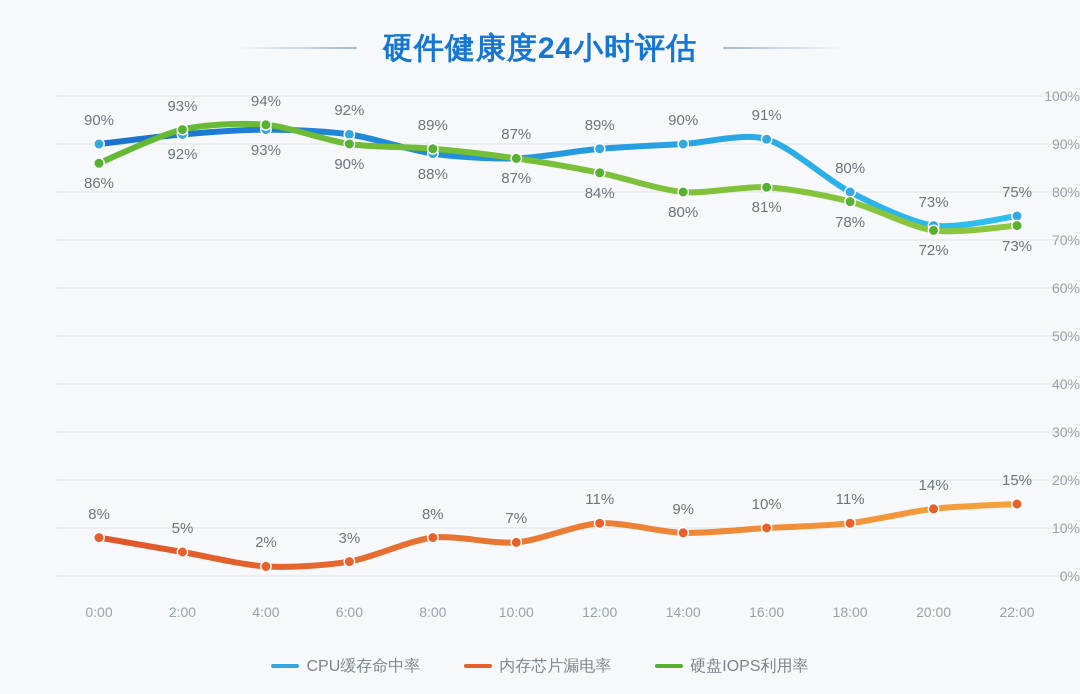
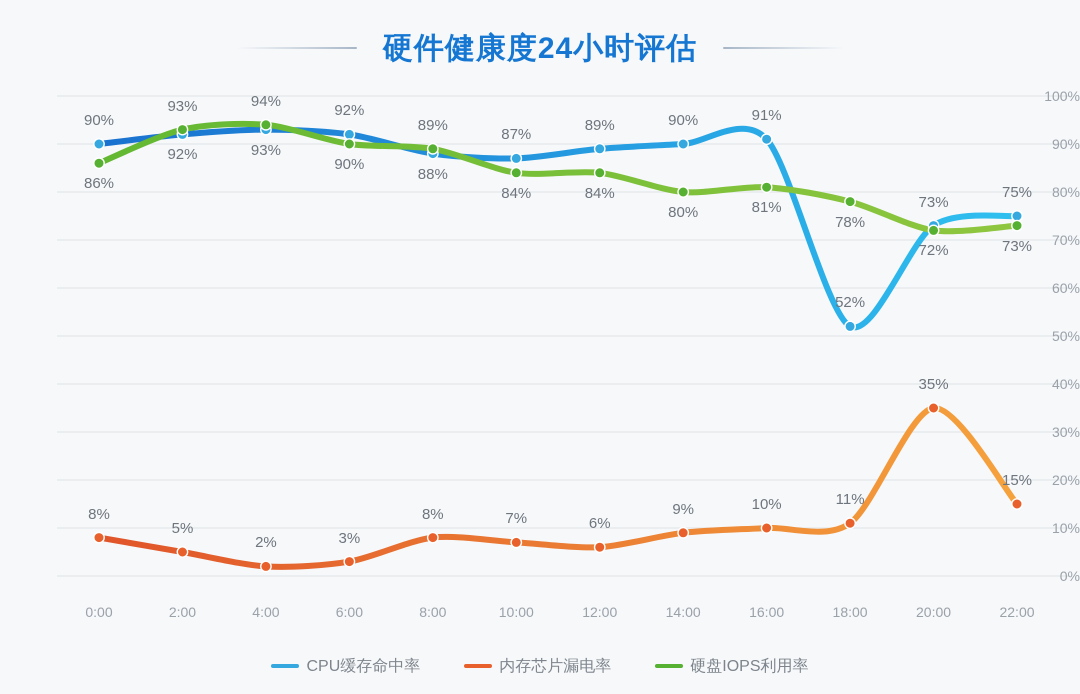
硬盘IOPS利用率/10:00: 87% -> 84%
内存芯片漏电率/12:00: 11% -> 6%
CPU缓存命中率/18:00: 80% -> 52%
内存芯片漏电率/20:00: 14% -> 35%
